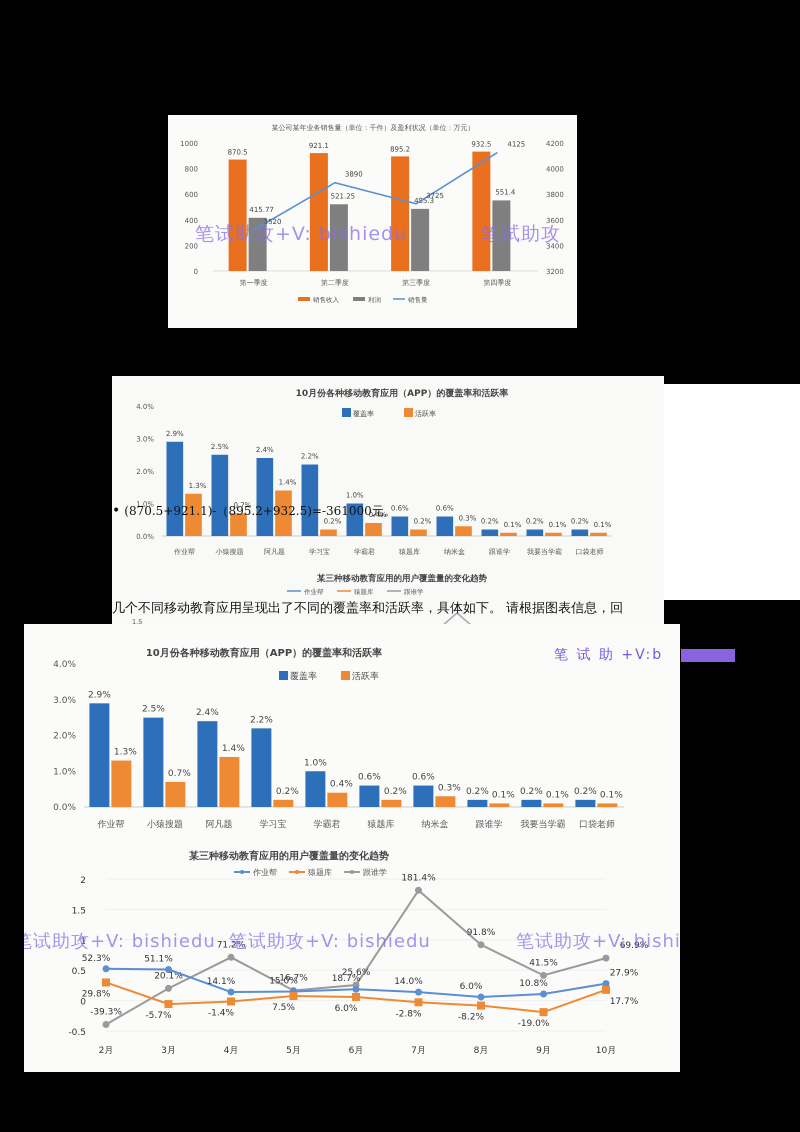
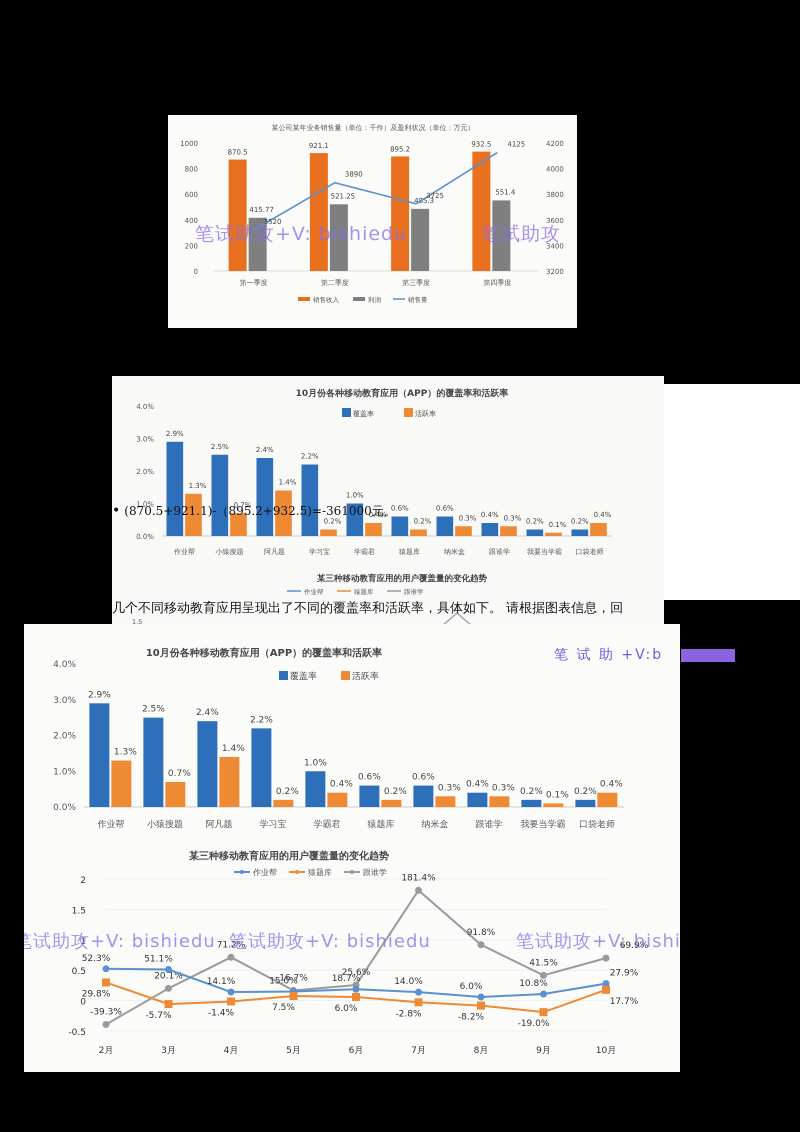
10月份各种移动教育应用（APP）的覆盖率和活跃率/覆盖率/跟谁学: 0.2% -> 0.4%
10月份各种移动教育应用（APP）的覆盖率和活跃率/活跃率/跟谁学: 0.1% -> 0.3%
10月份各种移动教育应用（APP）的覆盖率和活跃率/活跃率/口袋老师: 0.1% -> 0.4%
